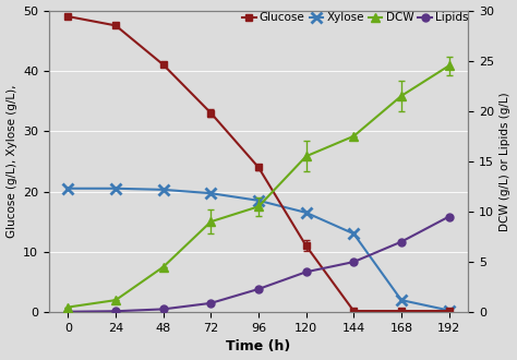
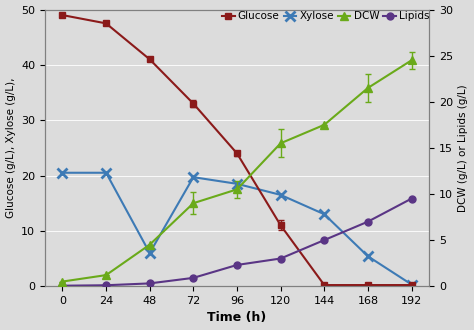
Xylose/48: 20.3 -> 6.0
Lipids/120: 4.0 -> 3.0
Xylose/168: 2.0 -> 5.4
